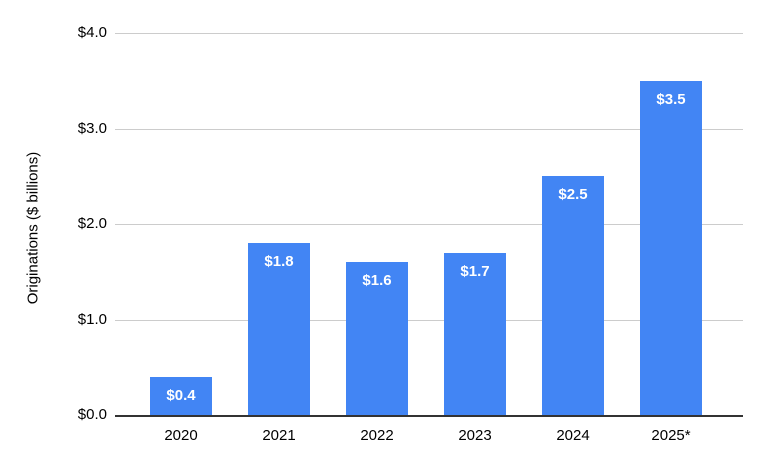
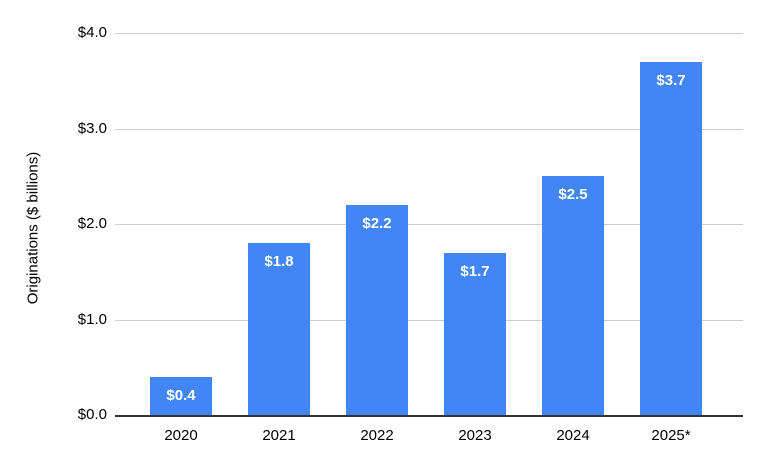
2022: $1.6 -> $2.2
2025*: $3.5 -> $3.7
